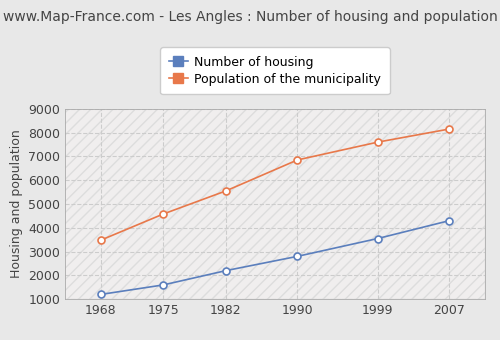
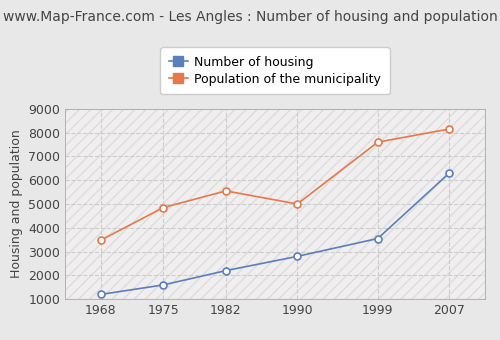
Population of the municipality/1975: 4580 -> 4850
Population of the municipality/1990: 6850 -> 5000
Number of housing/2007: 4300 -> 6300
